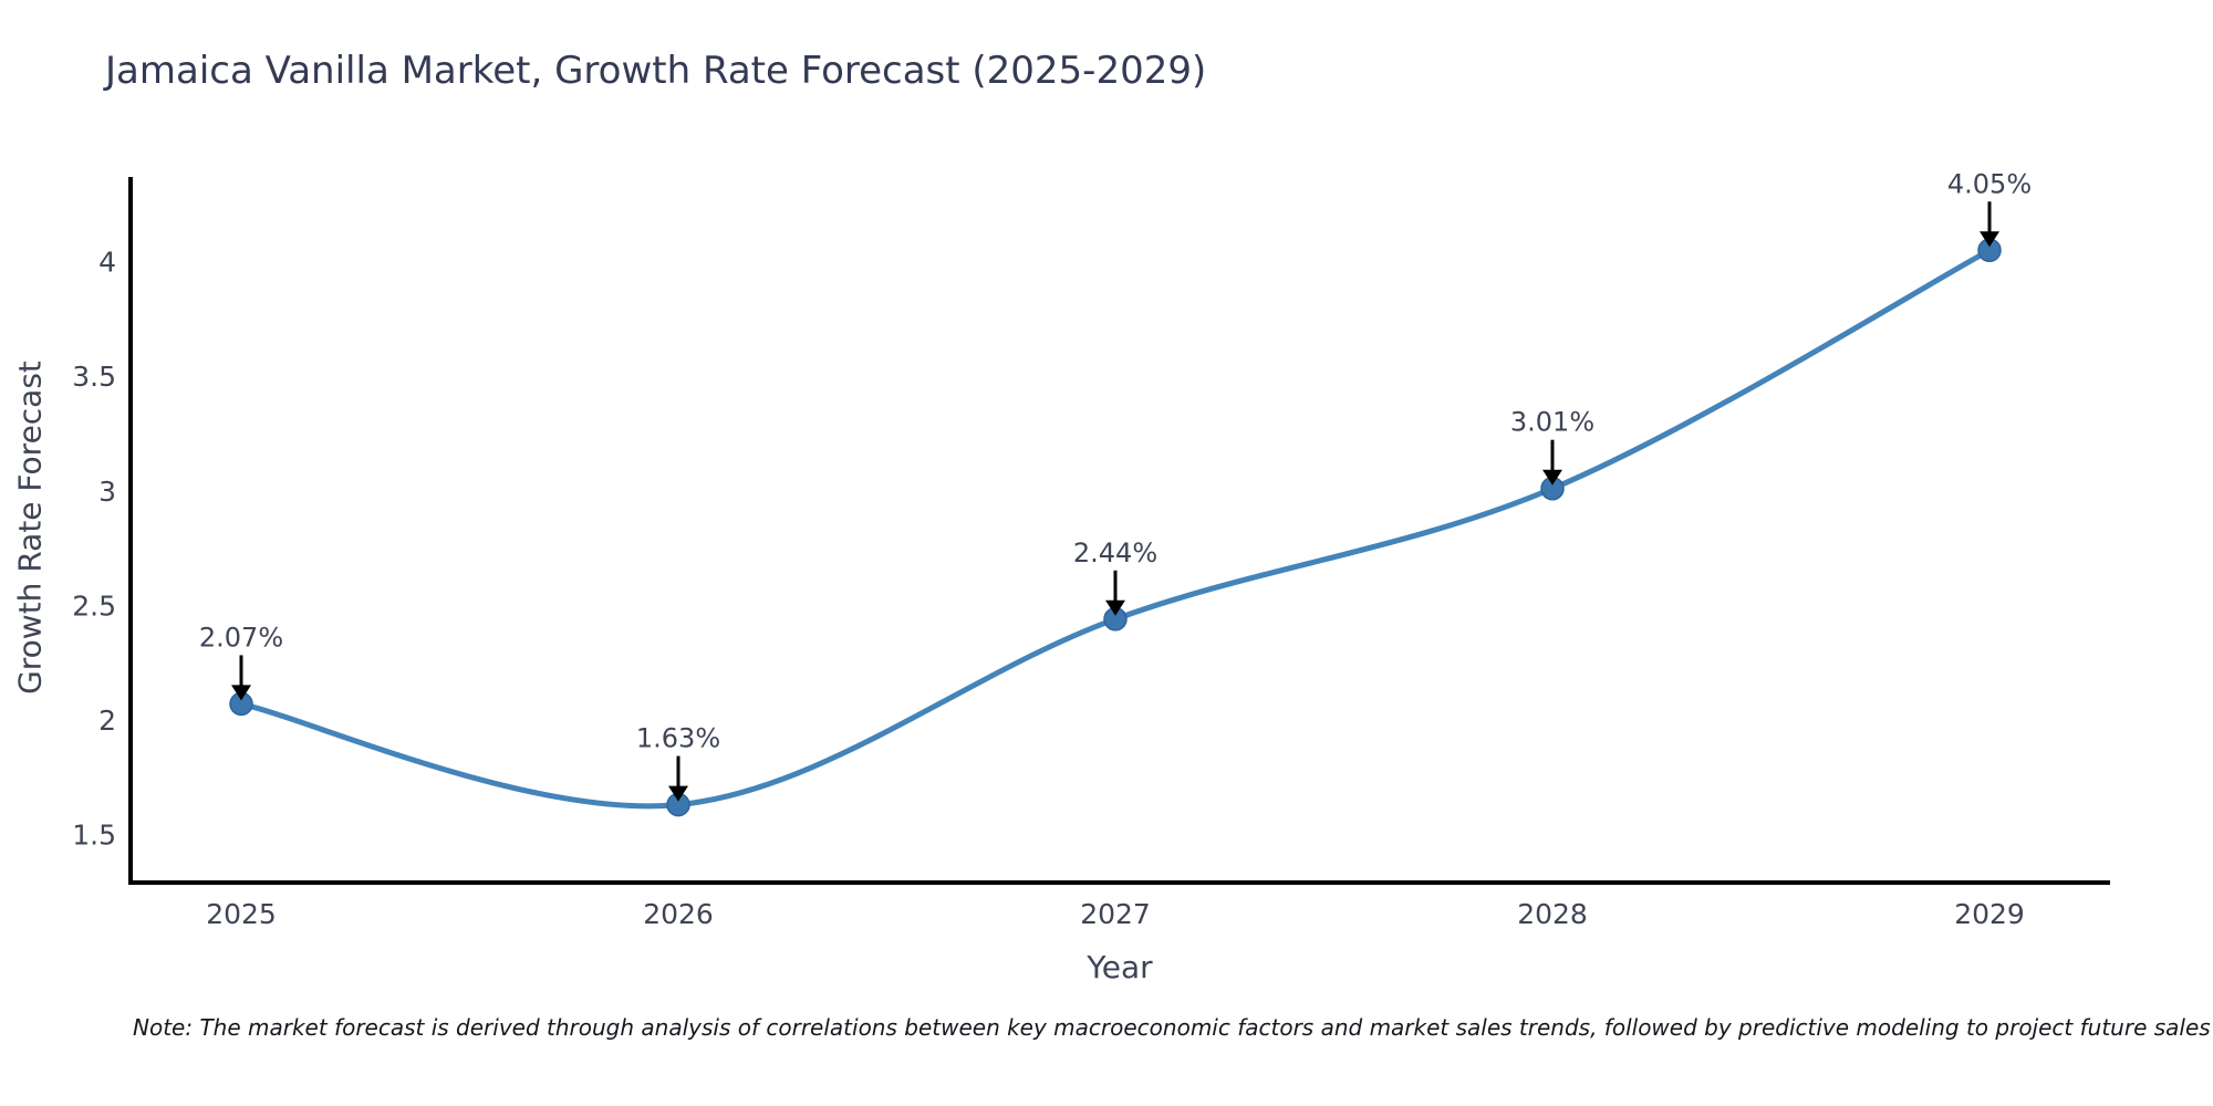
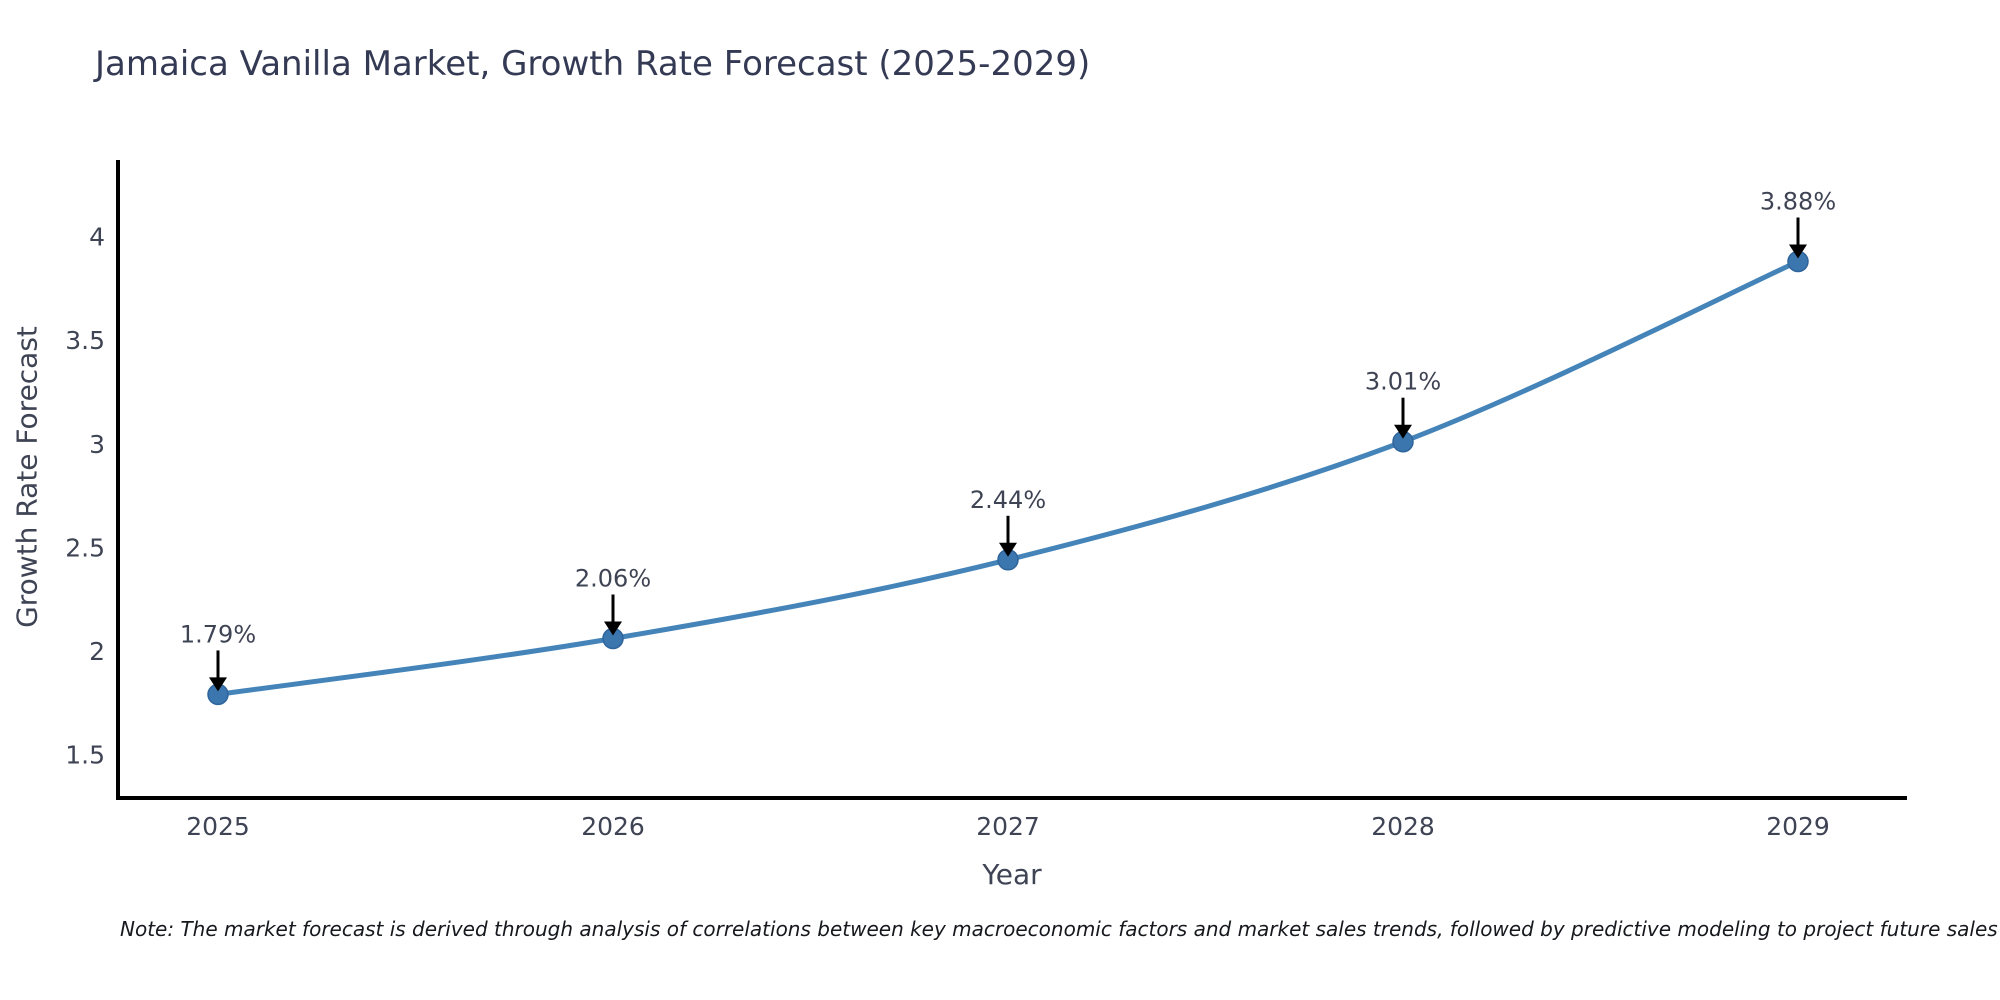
2025: 2.07% -> 1.79%
2026: 1.63% -> 2.06%
2029: 4.05% -> 3.88%
